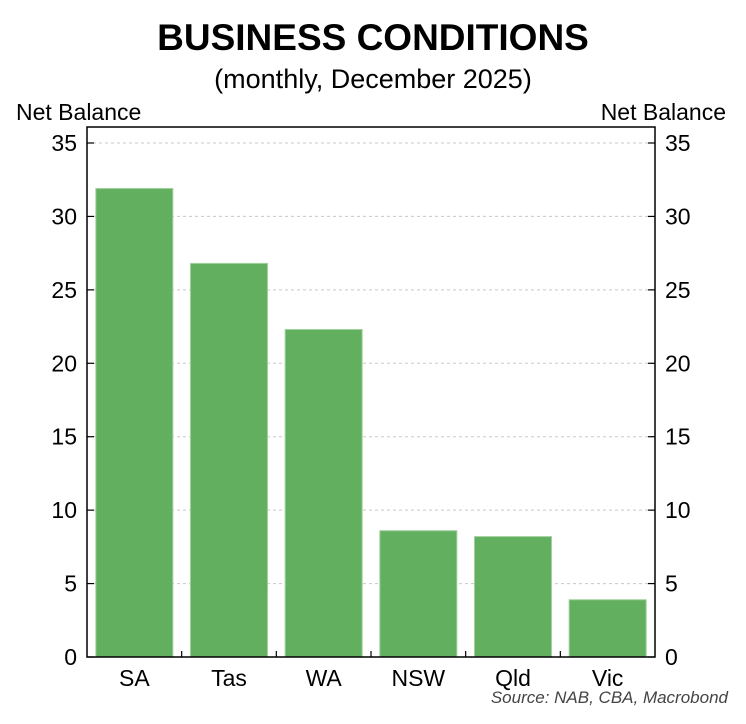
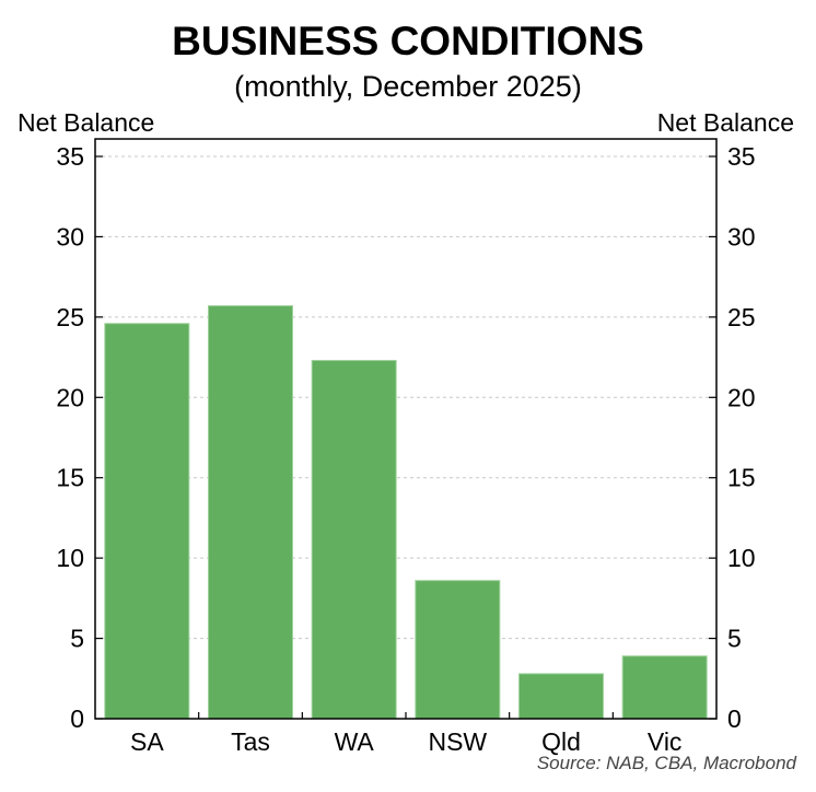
SA: 31.9 -> 24.6
Tas: 26.8 -> 25.7
Qld: 8.2 -> 2.8
